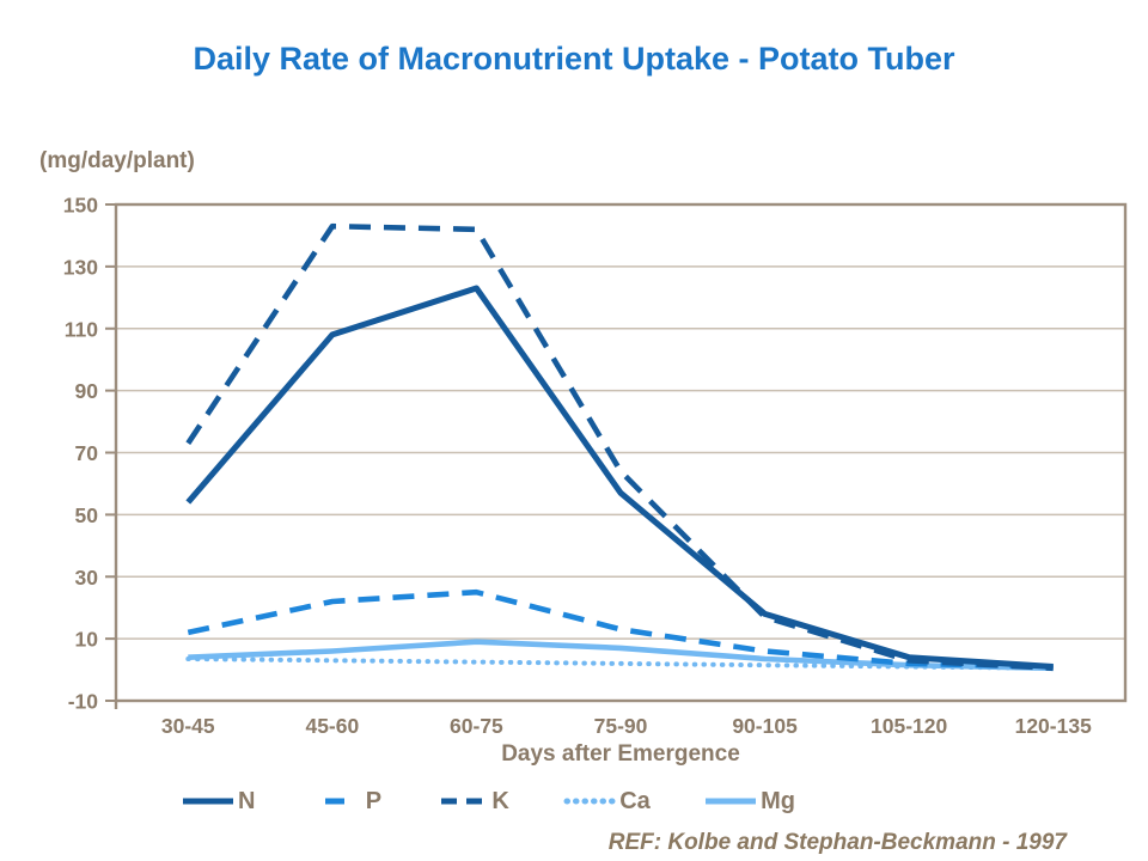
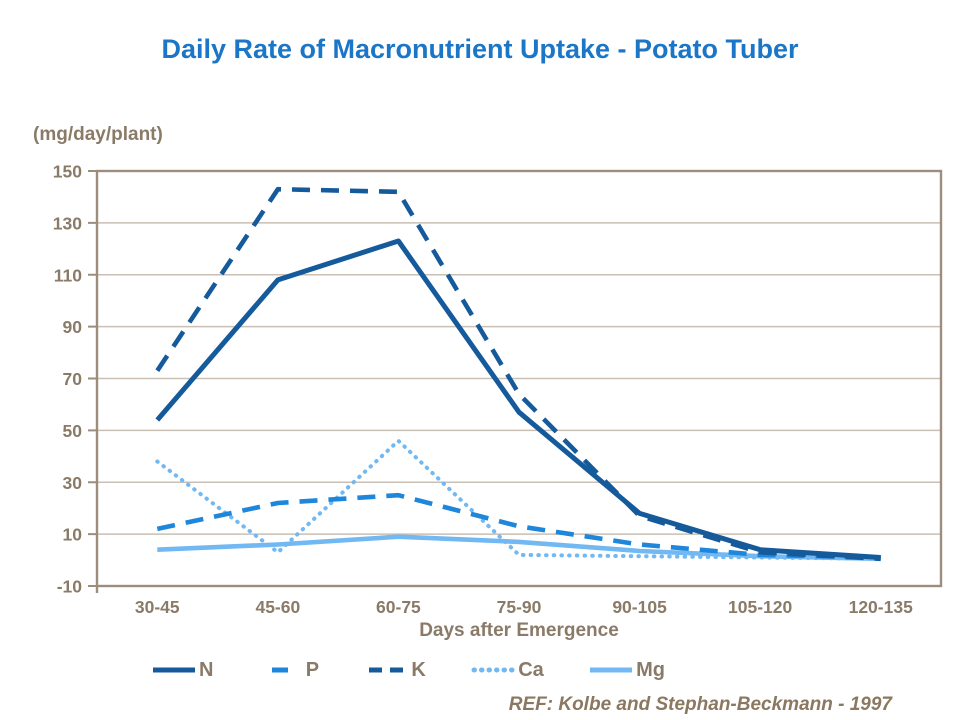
Ca/30-45: 4 -> 38
Ca/60-75: 2 -> 46
